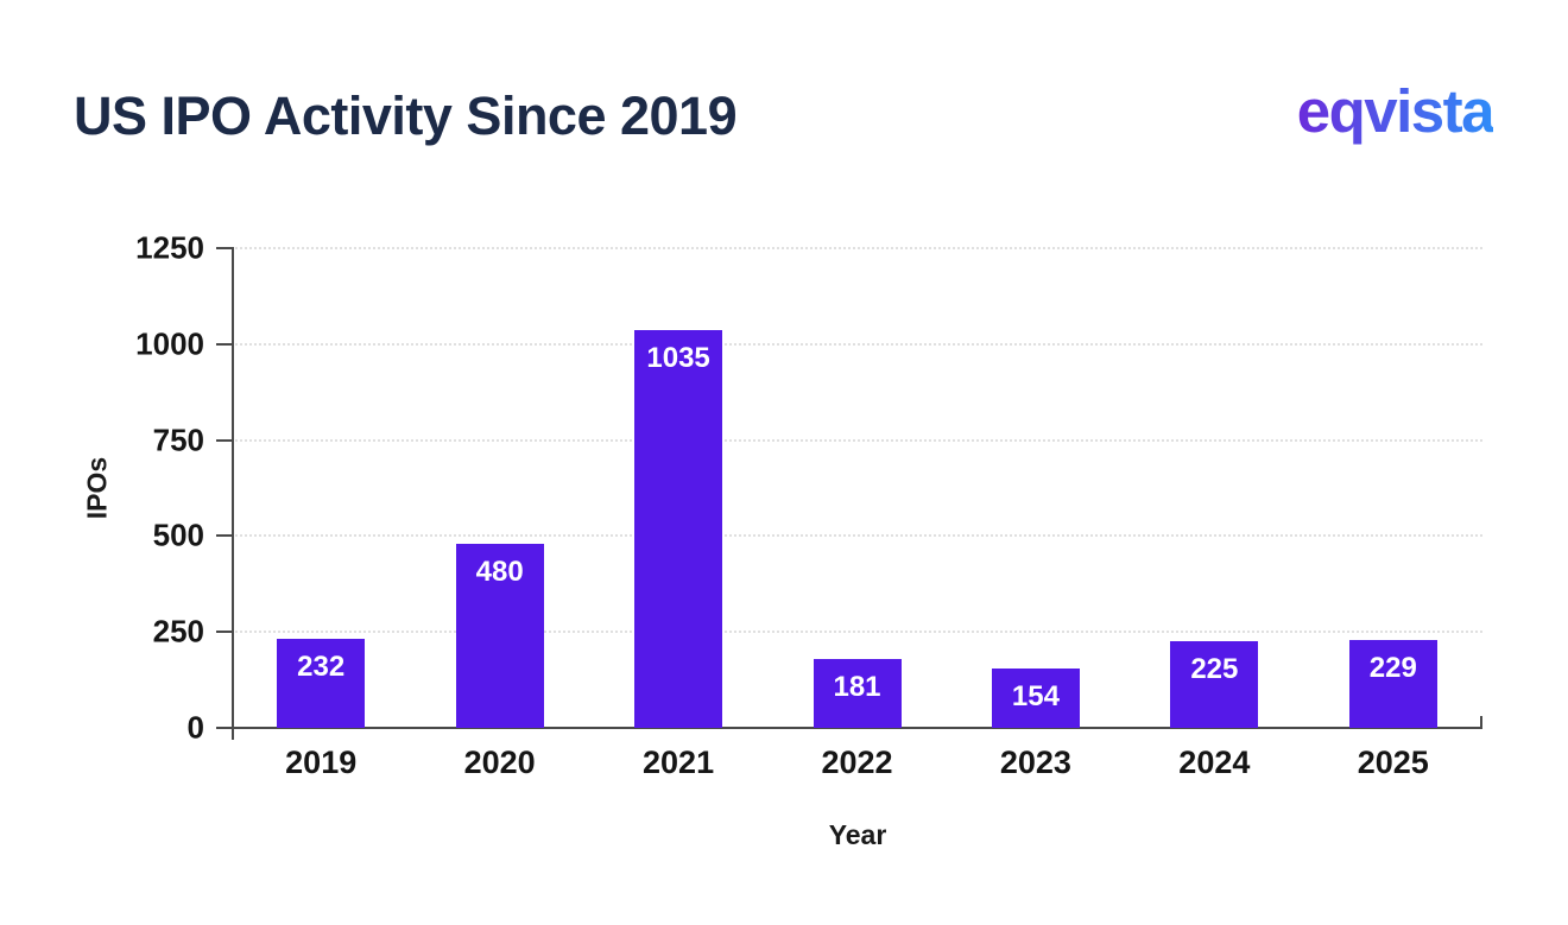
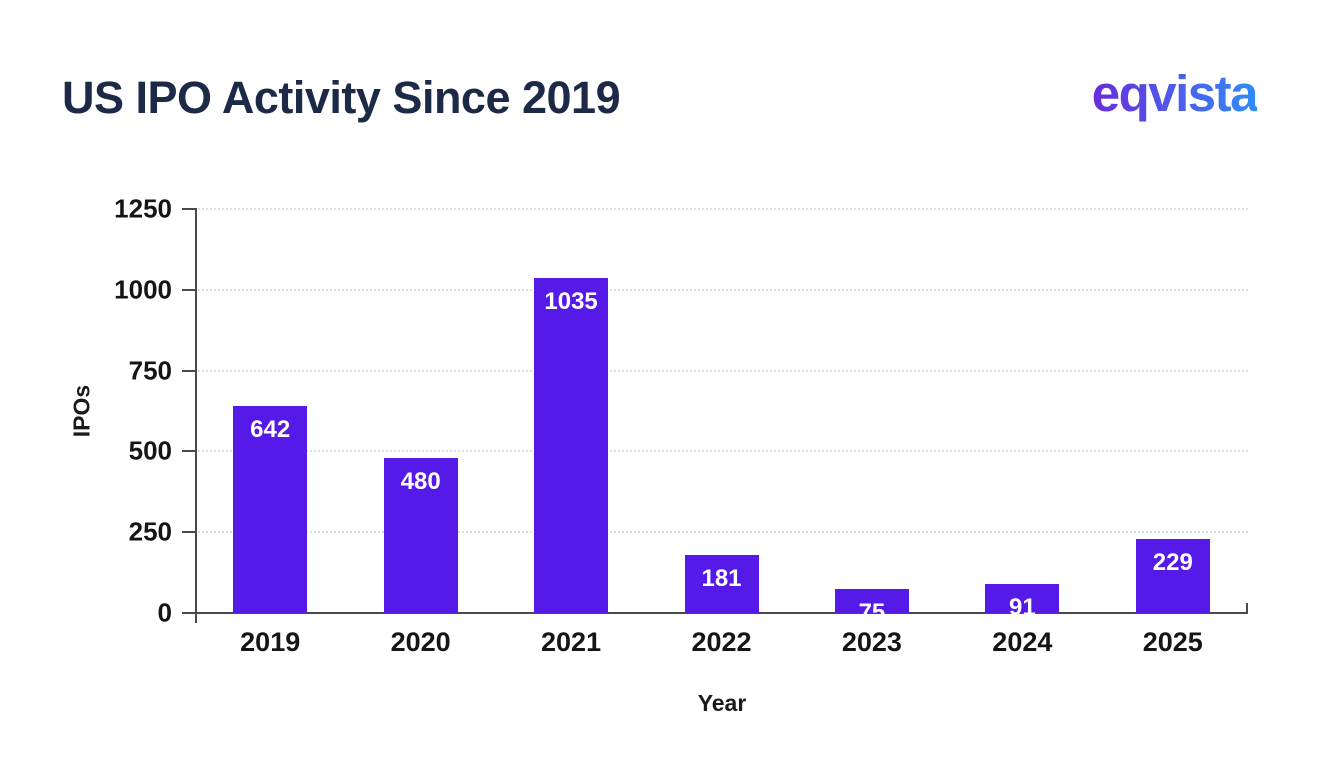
2019: 232 -> 642
2023: 154 -> 75
2024: 225 -> 91
